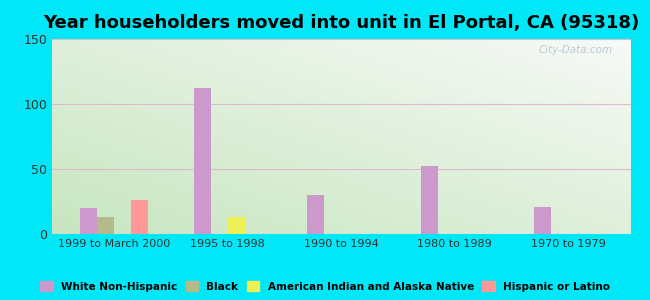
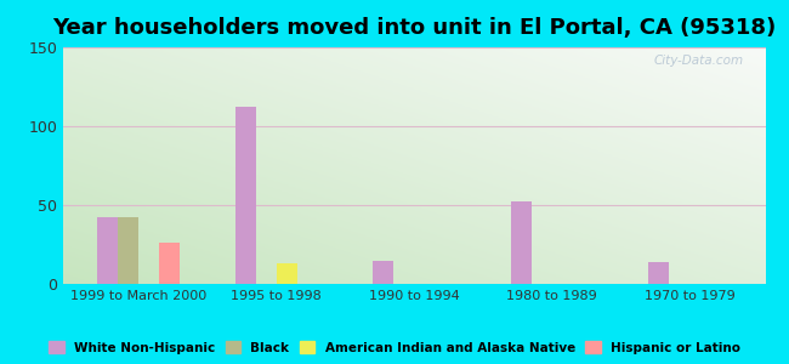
White Non-Hispanic/1999 to March 2000: 20 -> 42
Black/1999 to March 2000: 13 -> 42
White Non-Hispanic/1990 to 1994: 30 -> 15
White Non-Hispanic/1970 to 1979: 21 -> 14
